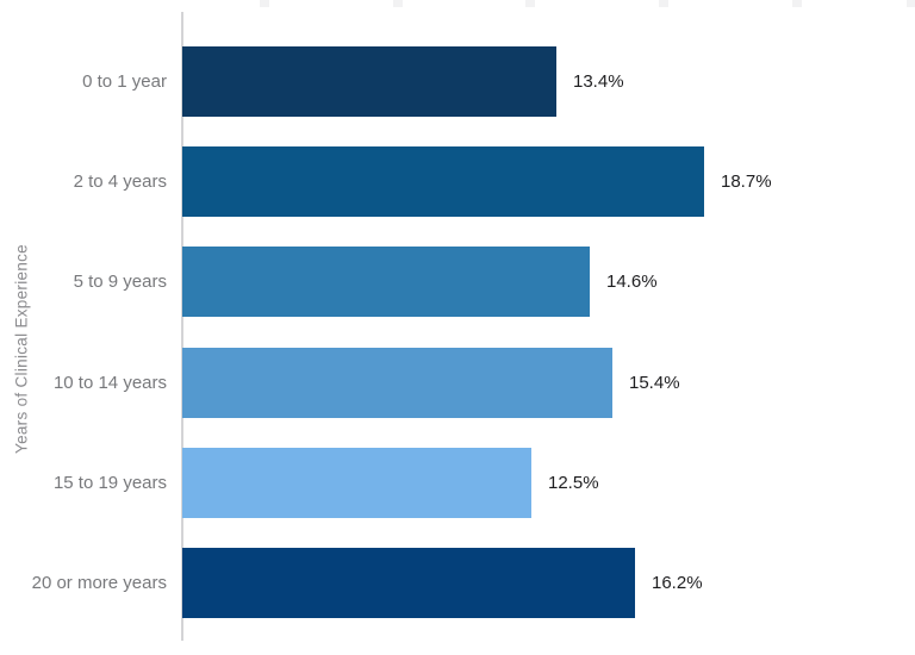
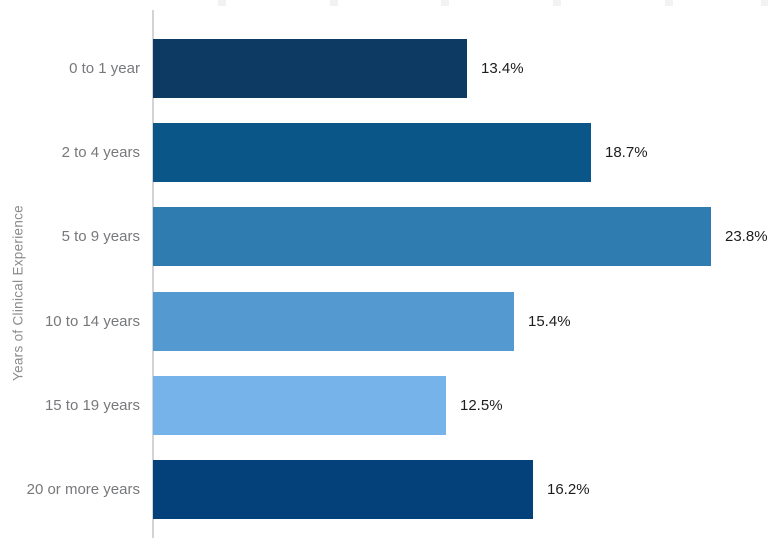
5 to 9 years: 14.6% -> 23.8%
